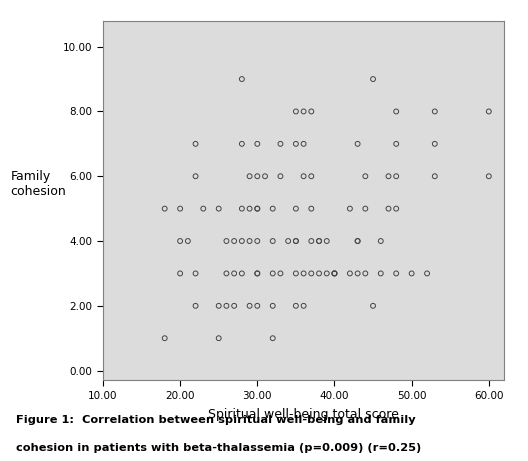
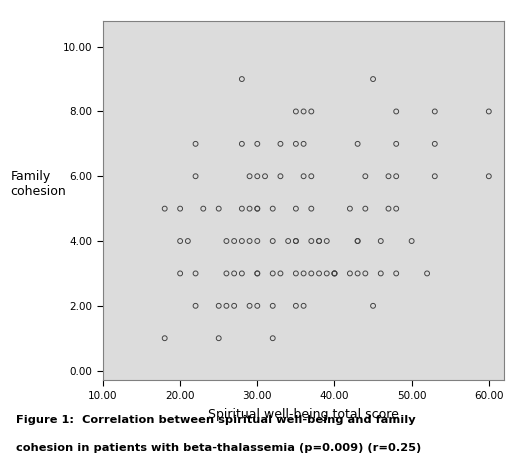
50.00: 3 -> 4
